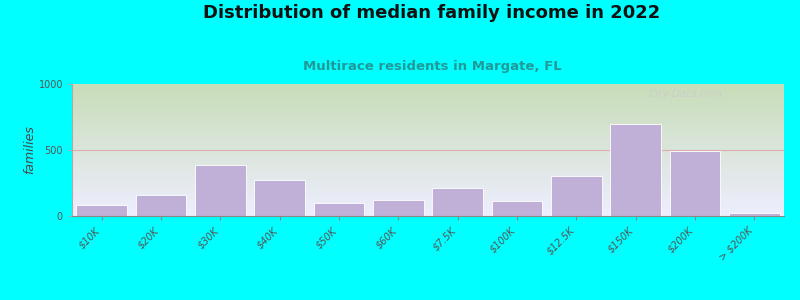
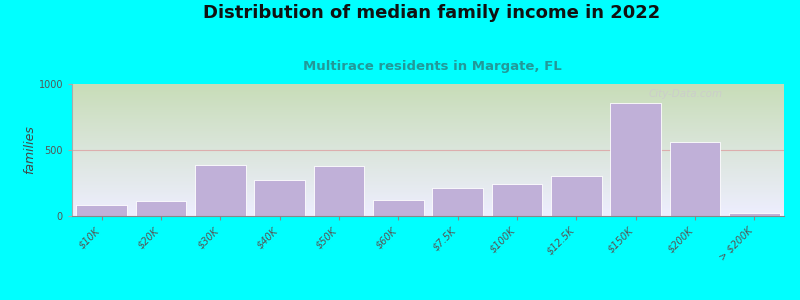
$20K: 160 -> 120
$50K: 100 -> 380
$100K: 110 -> 240
$150K: 700 -> 860
$200K: 490 -> 560
